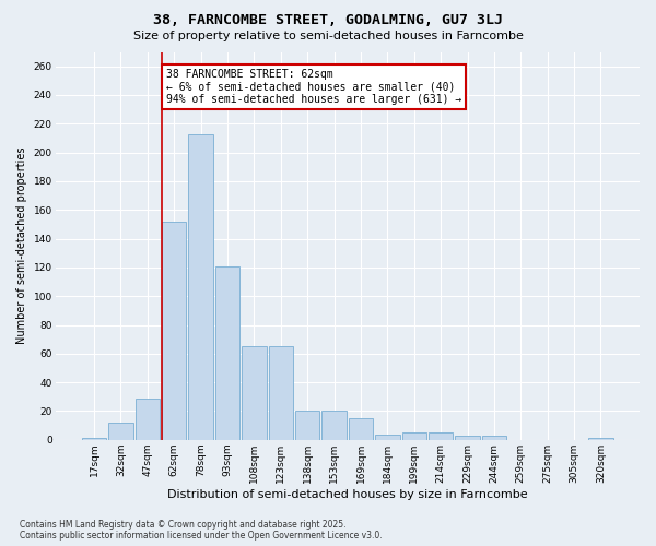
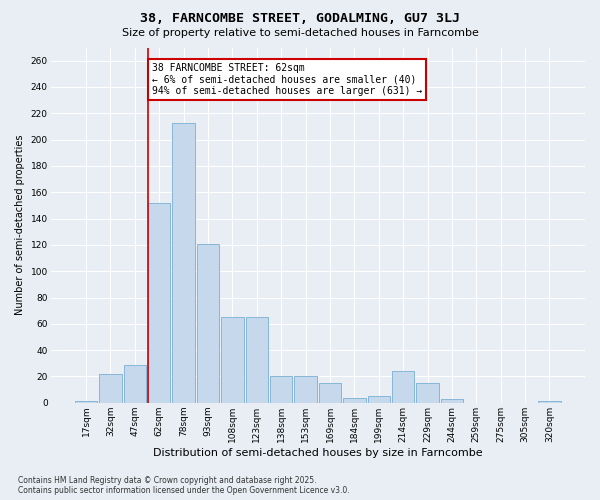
32sqm: 12 -> 22
214sqm: 5 -> 24
229sqm: 3 -> 15
